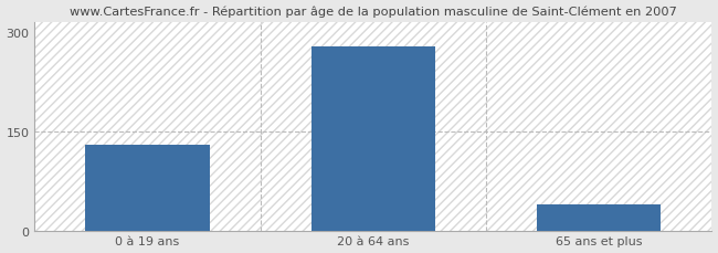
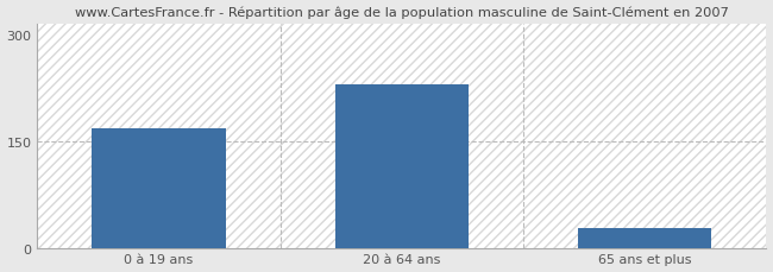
0 à 19 ans: 130 -> 168
20 à 64 ans: 278 -> 230
65 ans et plus: 40 -> 28
